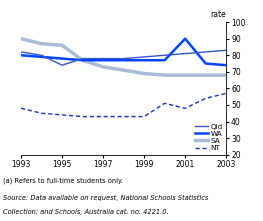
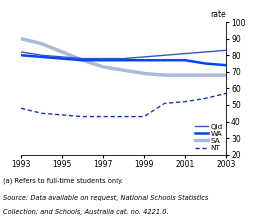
Qld/1995: 74 -> 79
SA/1995: 86 -> 82
WA/2001: 90 -> 77
NT/2001: 48 -> 52
